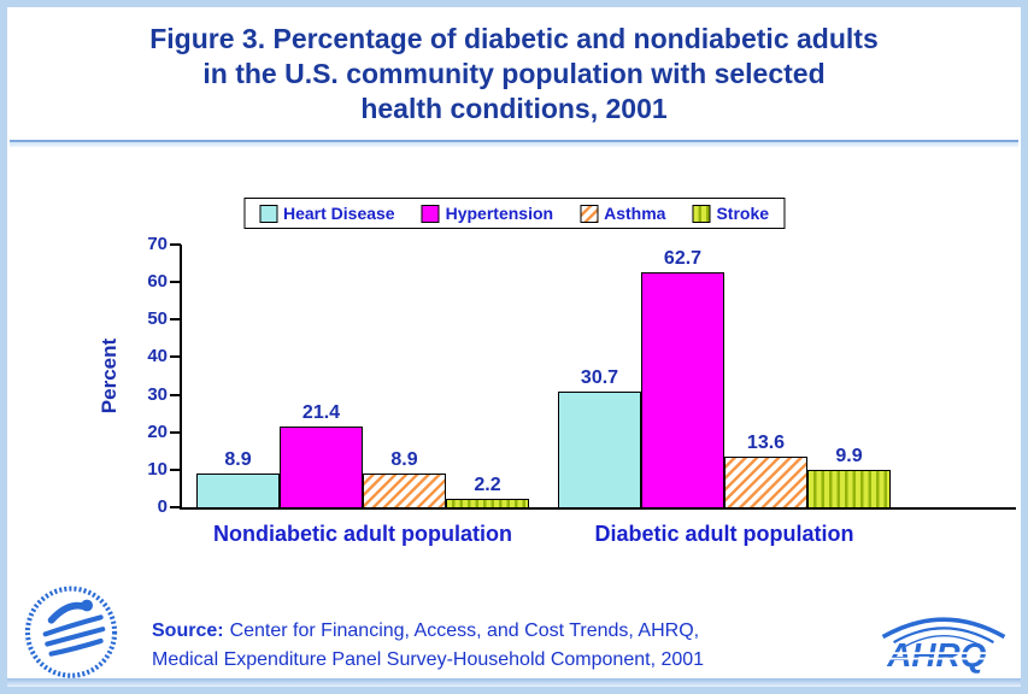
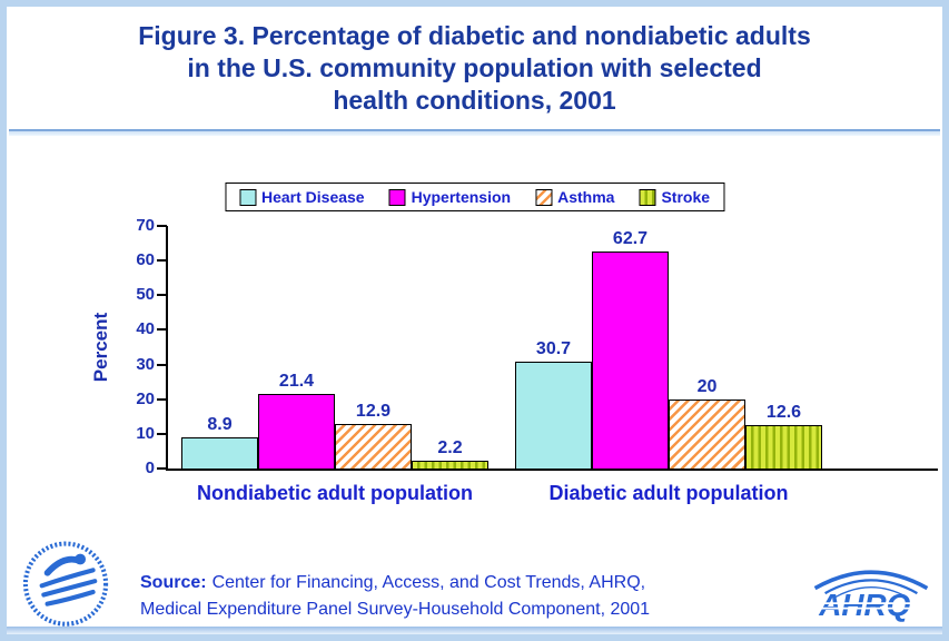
Asthma/Nondiabetic adult population: 8.9 -> 12.9
Asthma/Diabetic adult population: 13.6 -> 20
Stroke/Diabetic adult population: 9.9 -> 12.6
